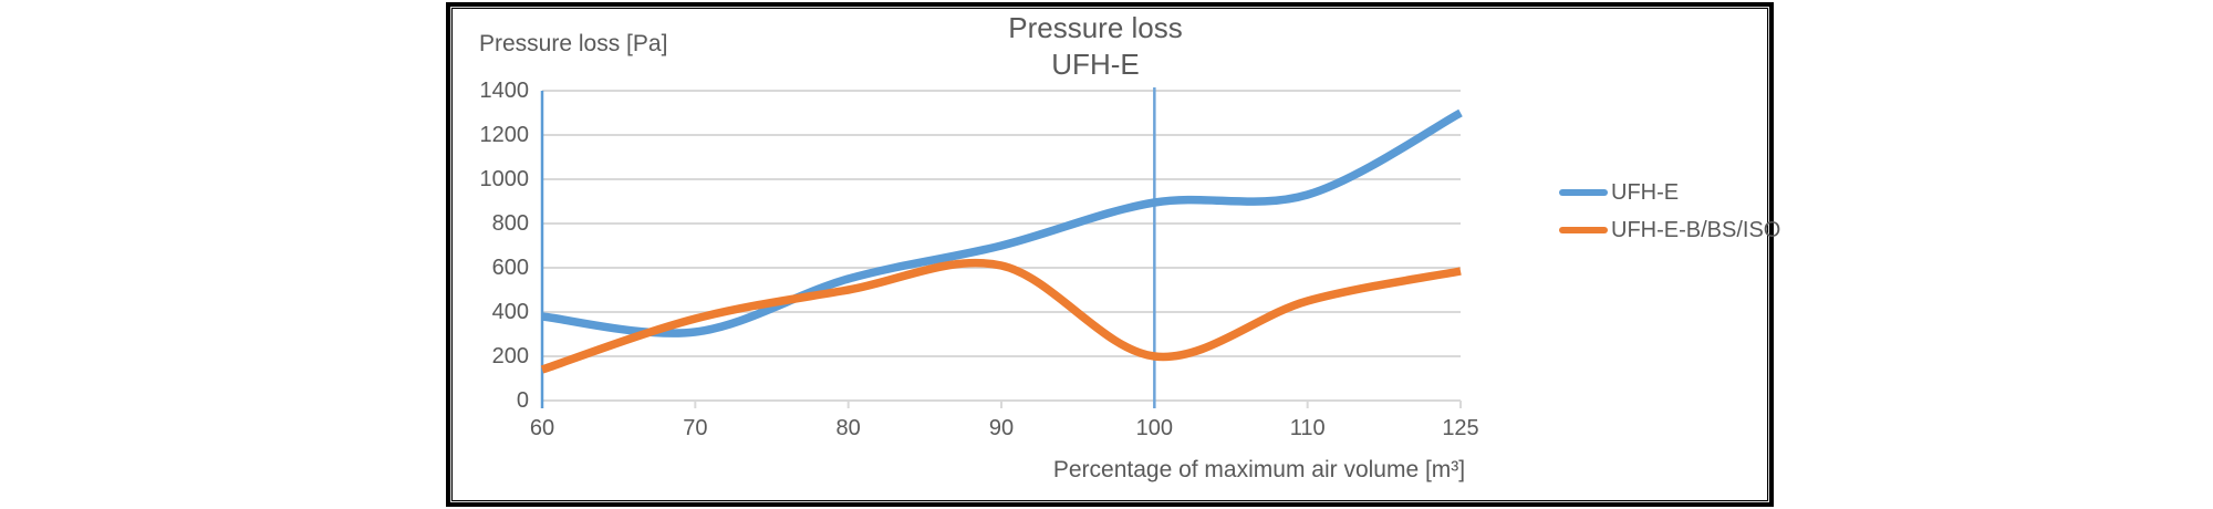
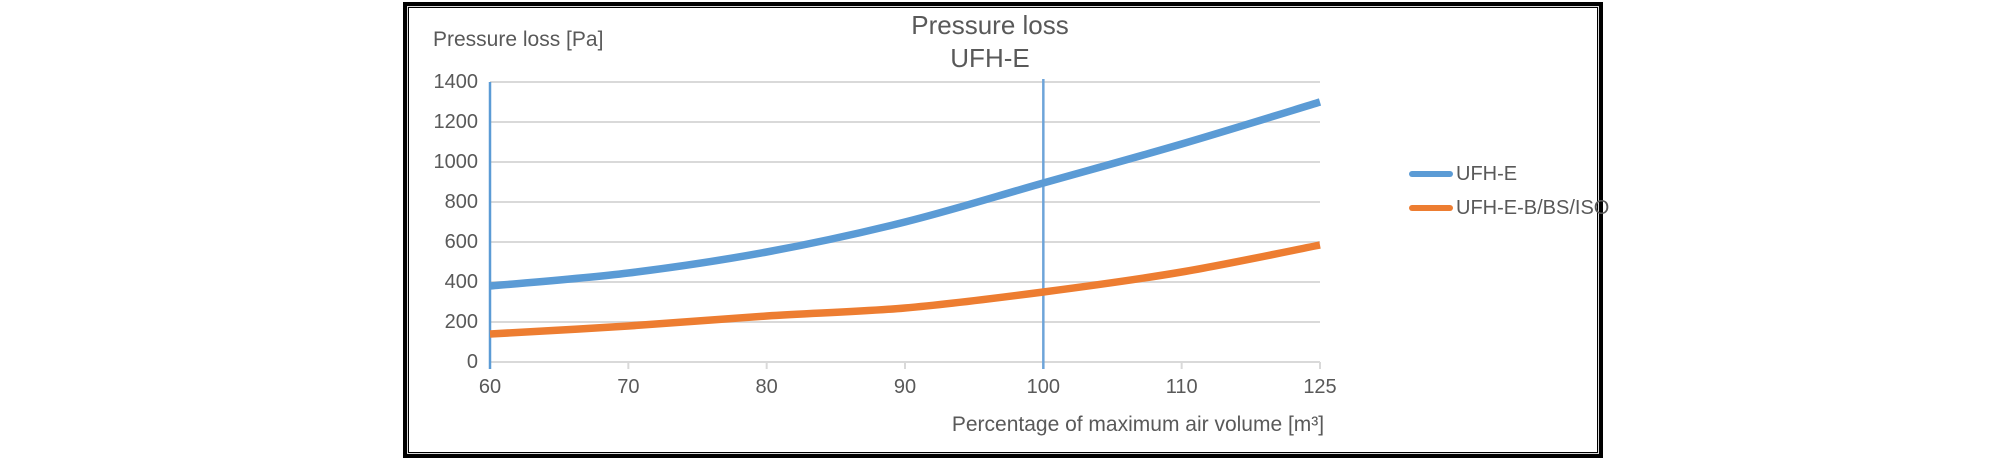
UFH-E/70: 310 -> 440
UFH-E-B/BS/ISO/70: 370 -> 180
UFH-E-B/BS/ISO/80: 500 -> 230
UFH-E-B/BS/ISO/90: 610 -> 270
UFH-E-B/BS/ISO/100: 200 -> 350
UFH-E/110: 930 -> 1090
